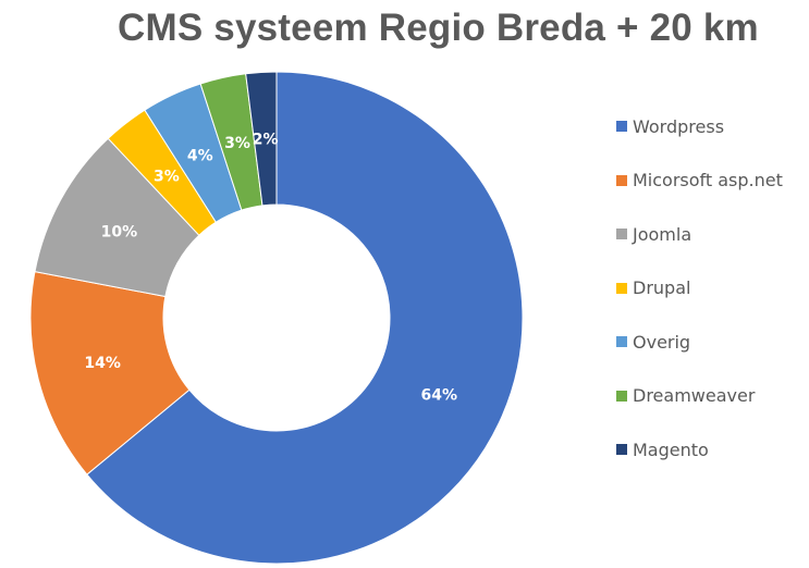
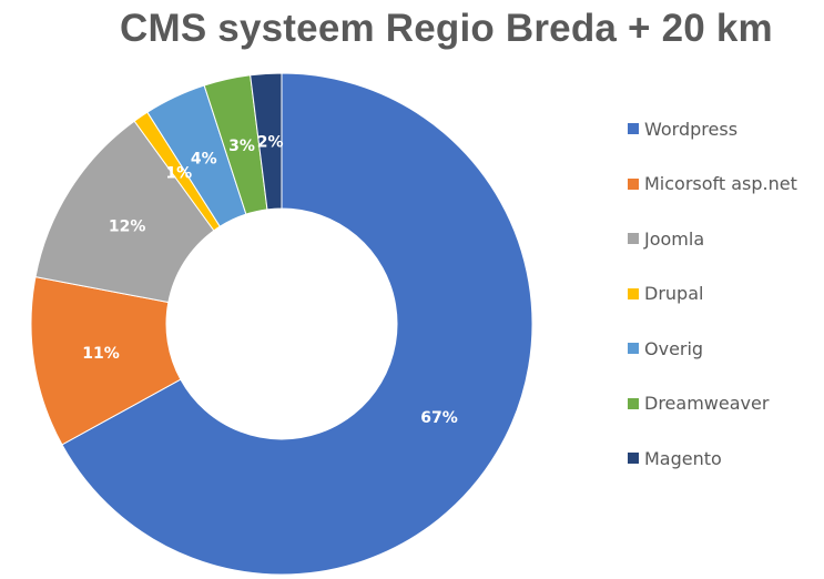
Wordpress: 64% -> 67%
Micorsoft asp.net: 14% -> 11%
Joomla: 10% -> 12%
Drupal: 3% -> 1%
